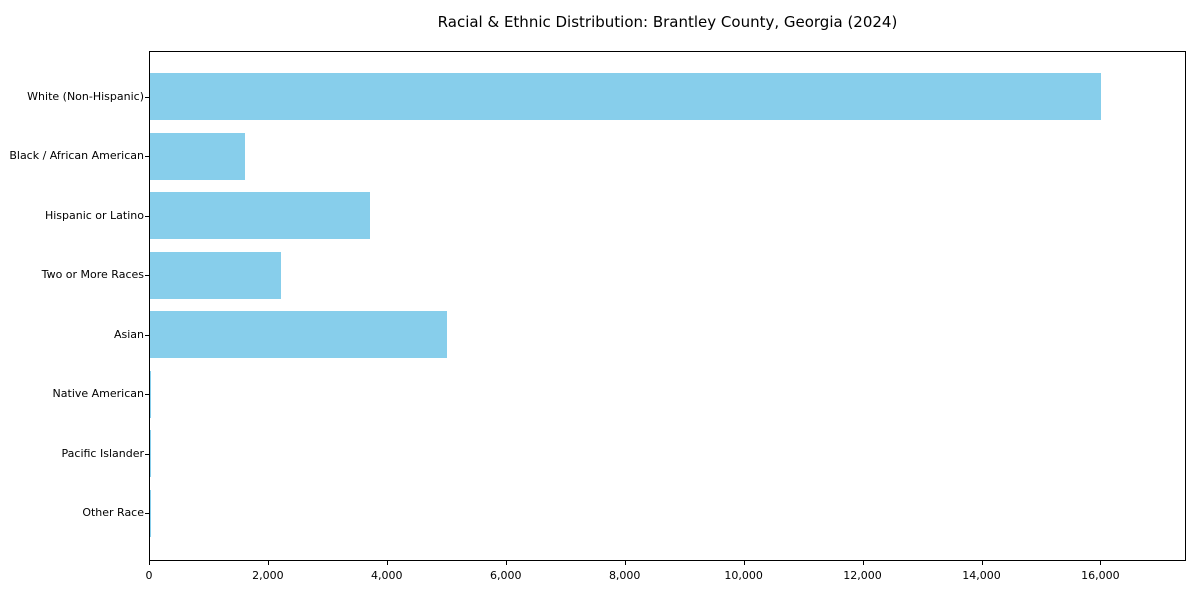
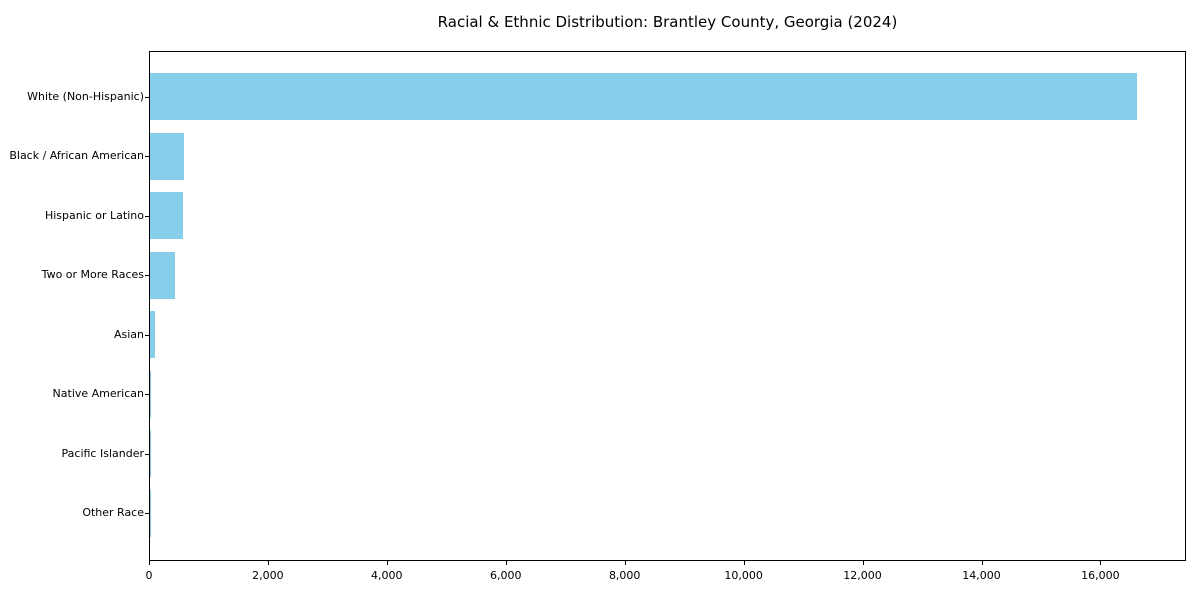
White (Non-Hispanic): 16000 -> 16600
Black / African American: 1600 -> 600
Hispanic or Latino: 3700 -> 600
Two or More Races: 2200 -> 400
Asian: 5000 -> 100
